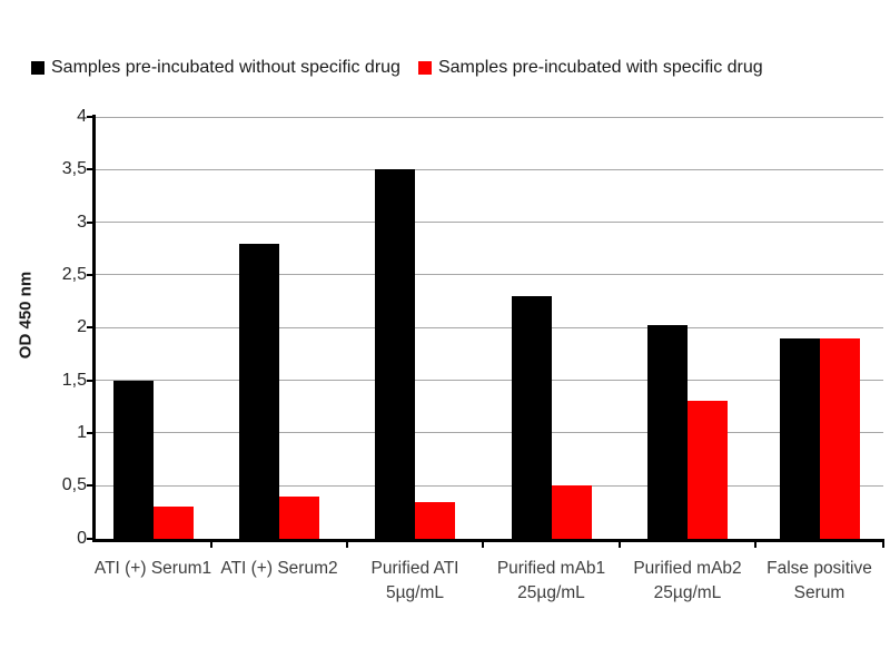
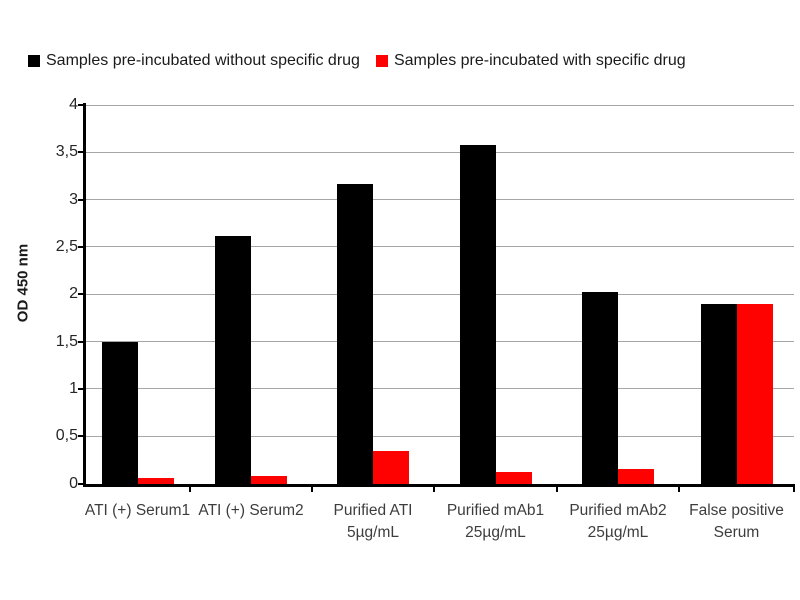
Samples pre-incubated with specific drug/ATI (+) Serum1: 0.3 -> 0.1
Samples pre-incubated without specific drug/ATI (+) Serum2: 2.8 -> 2.6
Samples pre-incubated with specific drug/ATI (+) Serum2: 0.4 -> 0.1
Samples pre-incubated without specific drug/Purified ATI 5µg/mL: 3.5 -> 3.2
Samples pre-incubated without specific drug/Purified mAb1 25µg/mL: 2.3 -> 3.6
Samples pre-incubated with specific drug/Purified mAb1 25µg/mL: 0.5 -> 0.1
Samples pre-incubated with specific drug/Purified mAb2 25µg/mL: 1.3 -> 0.1
